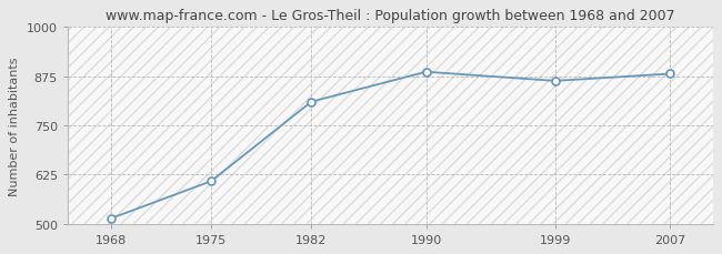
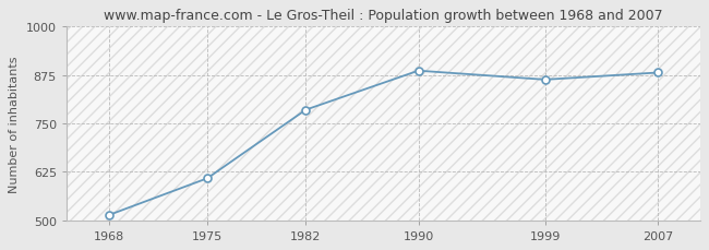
1982: 810 -> 785
